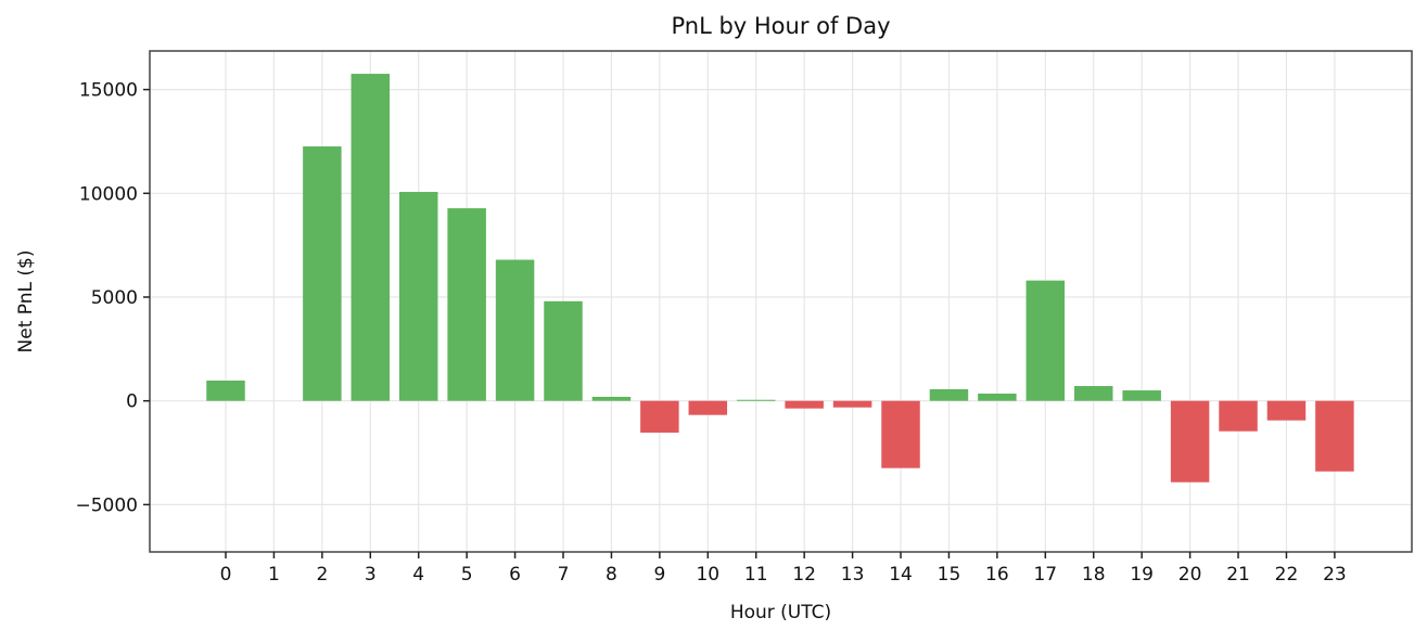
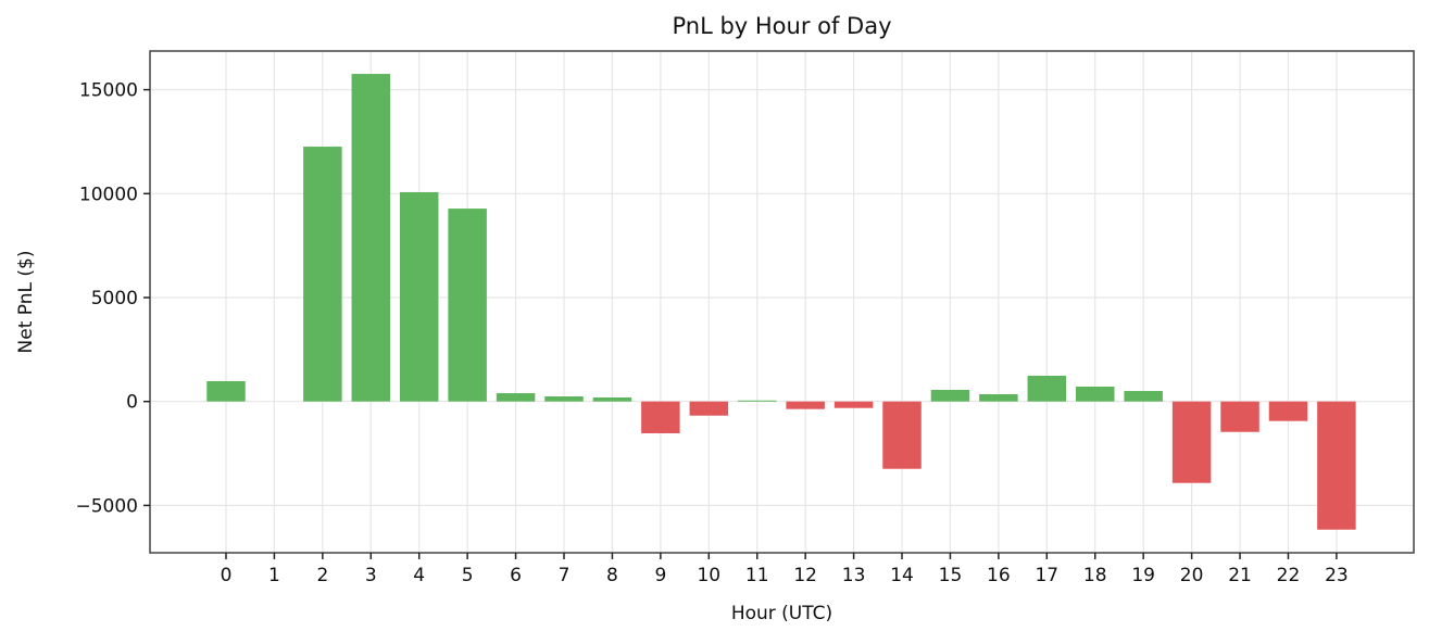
6: 6800 -> 400
7: 4800 -> 200
17: 5800 -> 1200
23: -3400 -> -6200
